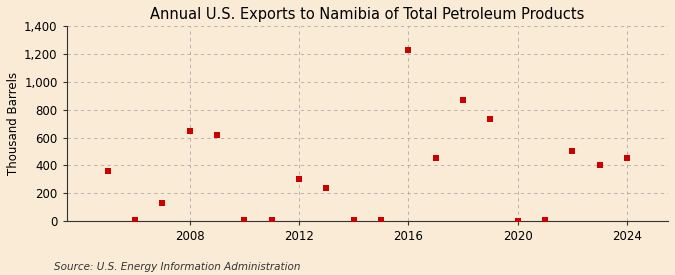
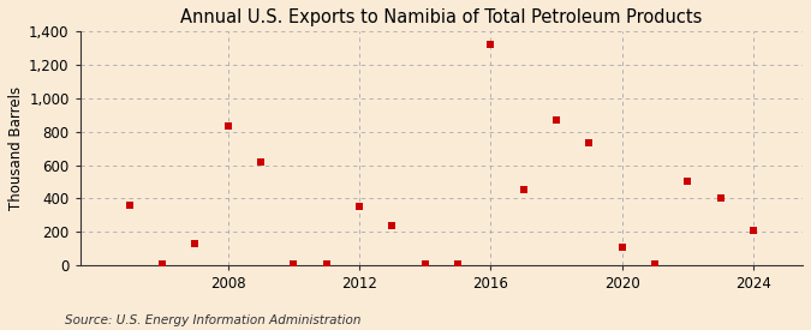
2008: 650 -> 830
2012: 300 -> 350
2016: 1,230 -> 1,320
2020: 0 -> 110
2024: 450 -> 210
